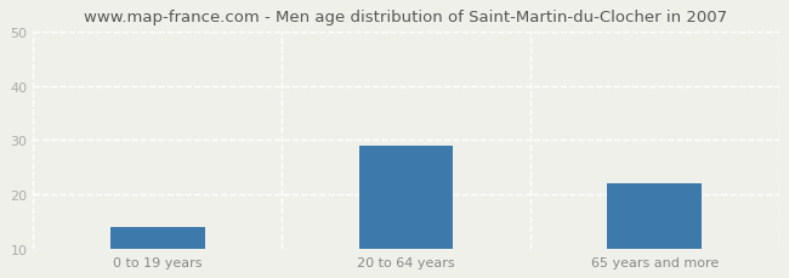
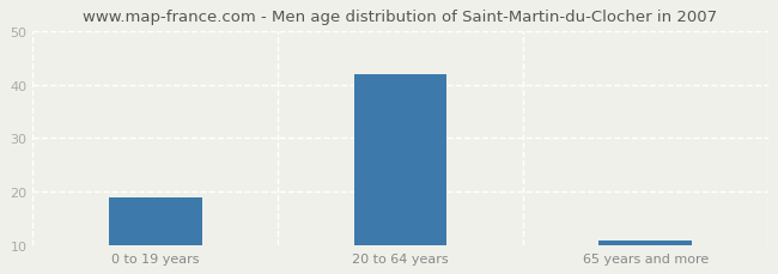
0 to 19 years: 14 -> 19
20 to 64 years: 29 -> 42
65 years and more: 22 -> 11
